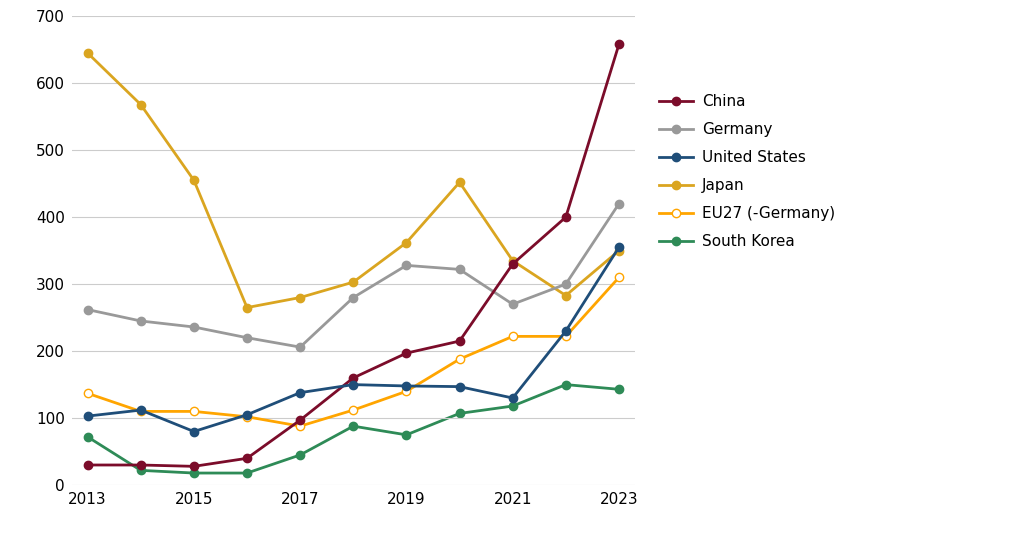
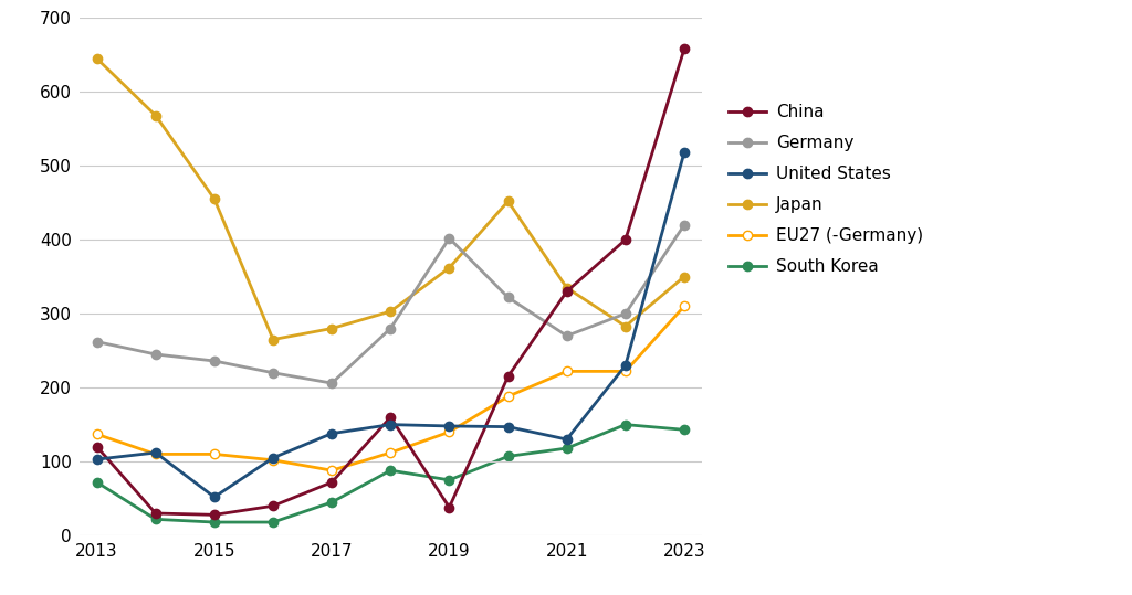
China/2013: 30 -> 120
United States/2015: 80 -> 52
China/2017: 97 -> 72
China/2019: 197 -> 38
Germany/2019: 328 -> 402
United States/2023: 355 -> 518
